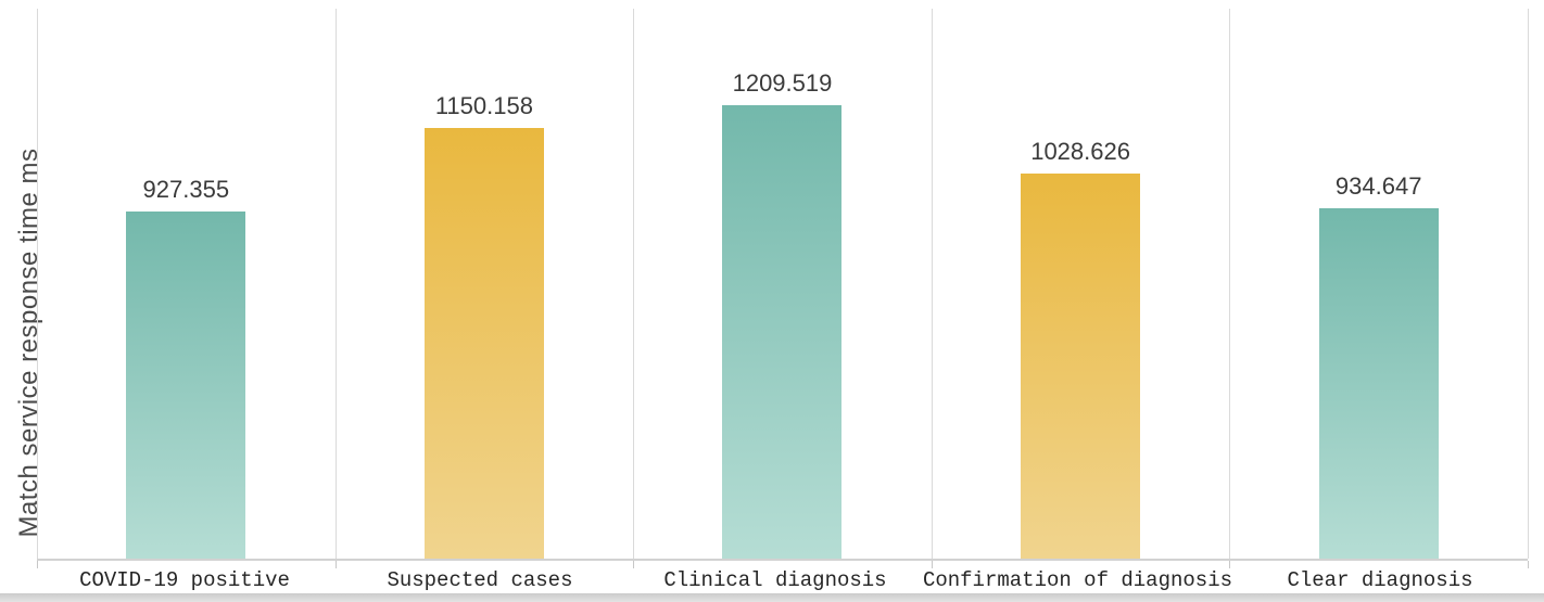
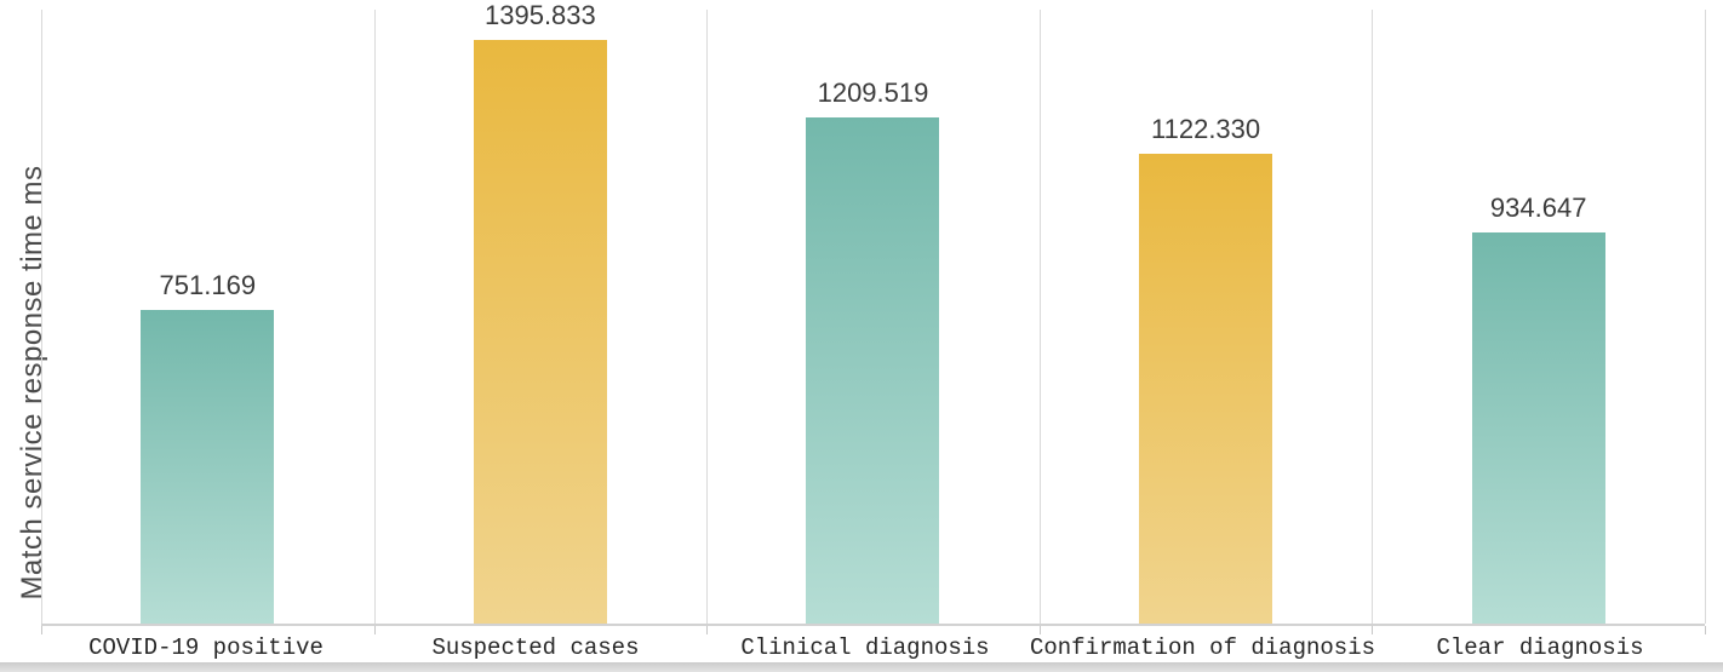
COVID-19 positive: 927.355 -> 751.169
Suspected cases: 1150.158 -> 1395.833
Confirmation of diagnosis: 1028.626 -> 1122.330
